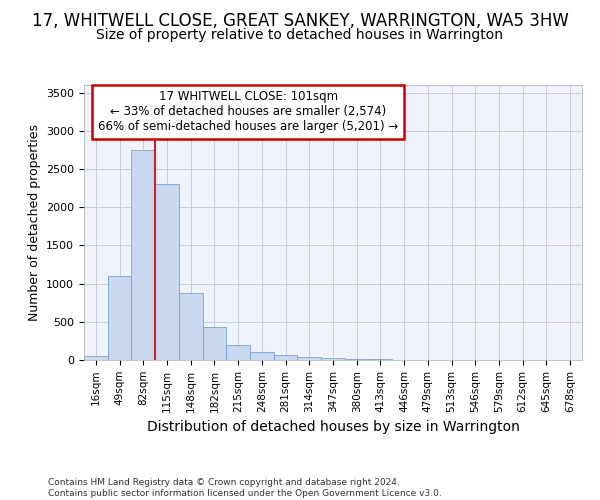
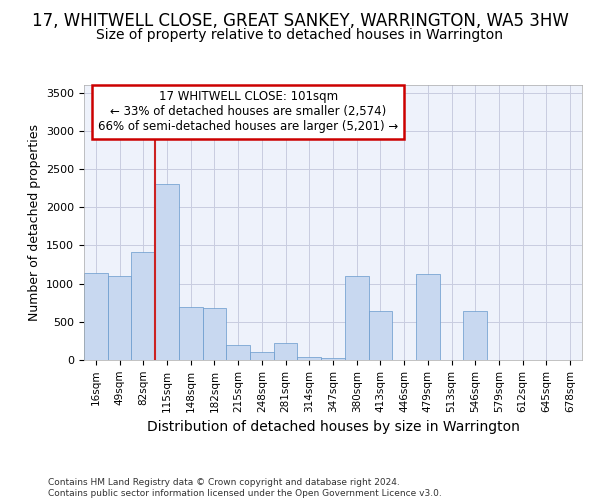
16sqm: 50 -> 1140
82sqm: 2750 -> 1420
148sqm: 880 -> 700
182sqm: 430 -> 680
281sqm: 60 -> 220
380sqm: 20 -> 1100
413sqm: 10 -> 640
479sqm: 0 -> 1120
546sqm: 0 -> 640
